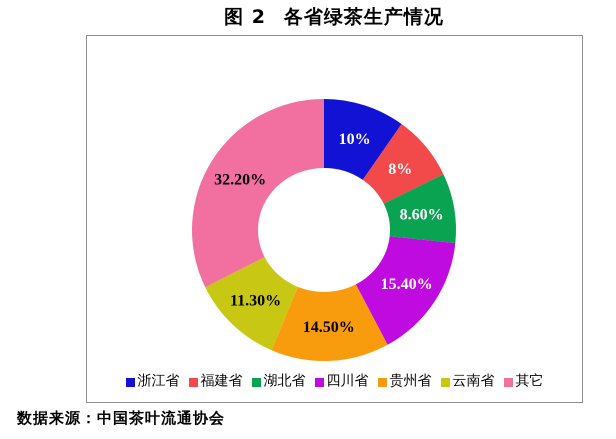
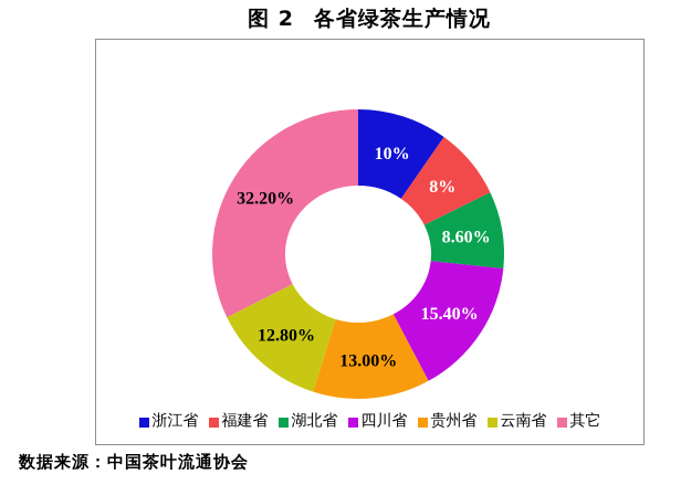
贵州省: 14.50% -> 13.00%
云南省: 11.30% -> 12.80%
